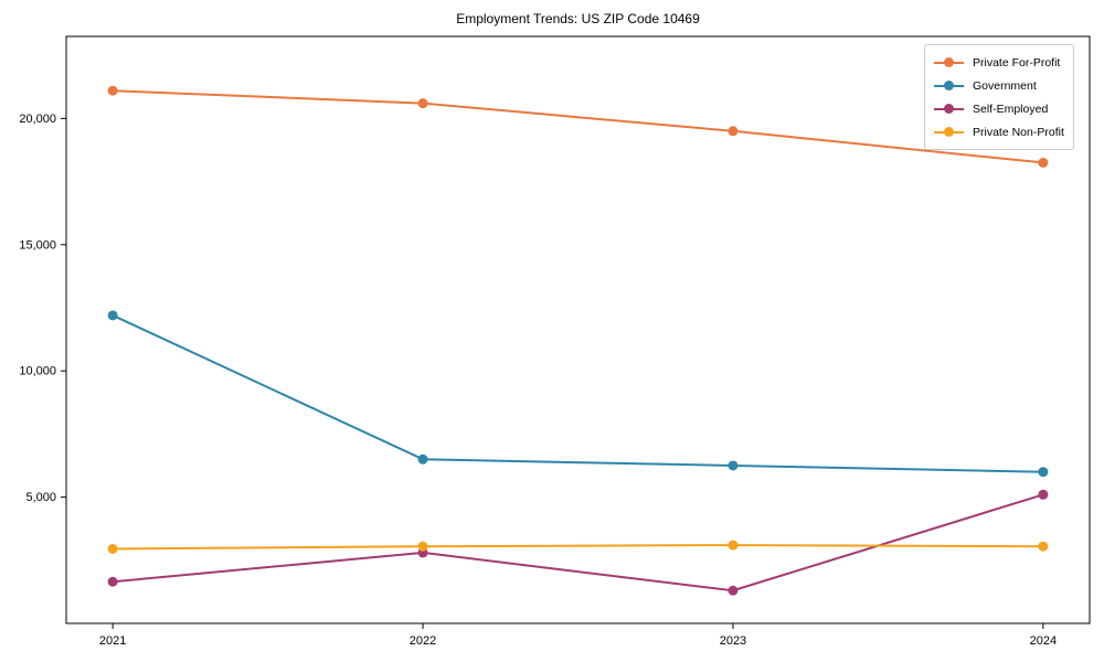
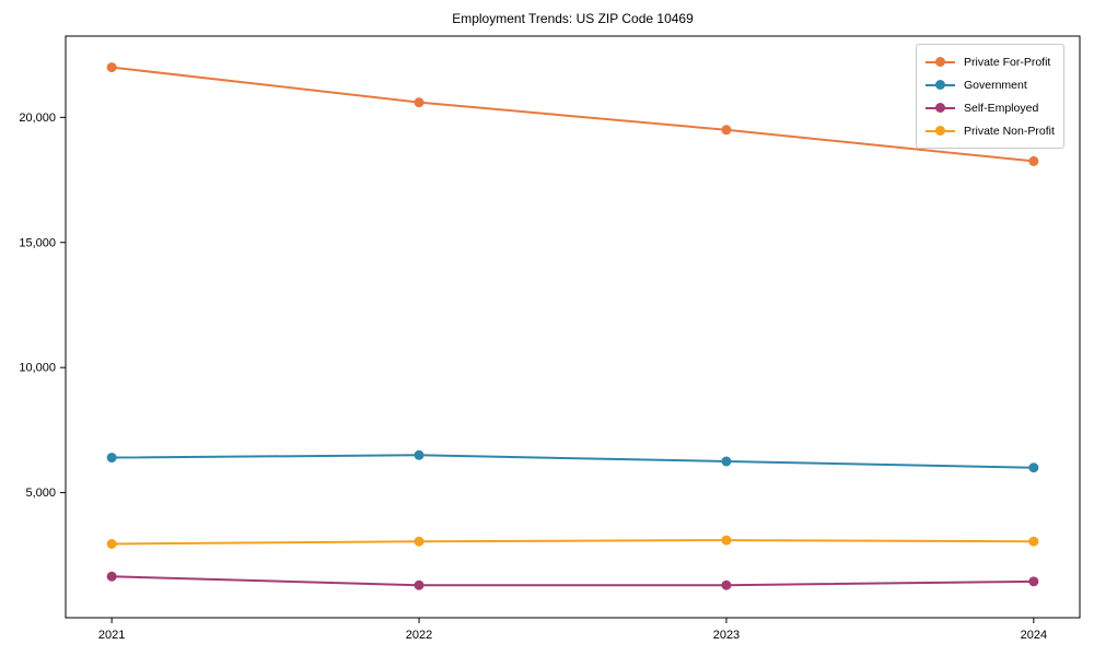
Private For-Profit/2021: 21100 -> 22000
Government/2021: 12200 -> 6400
Self-Employed/2022: 2800 -> 1300
Self-Employed/2024: 5100 -> 1400
